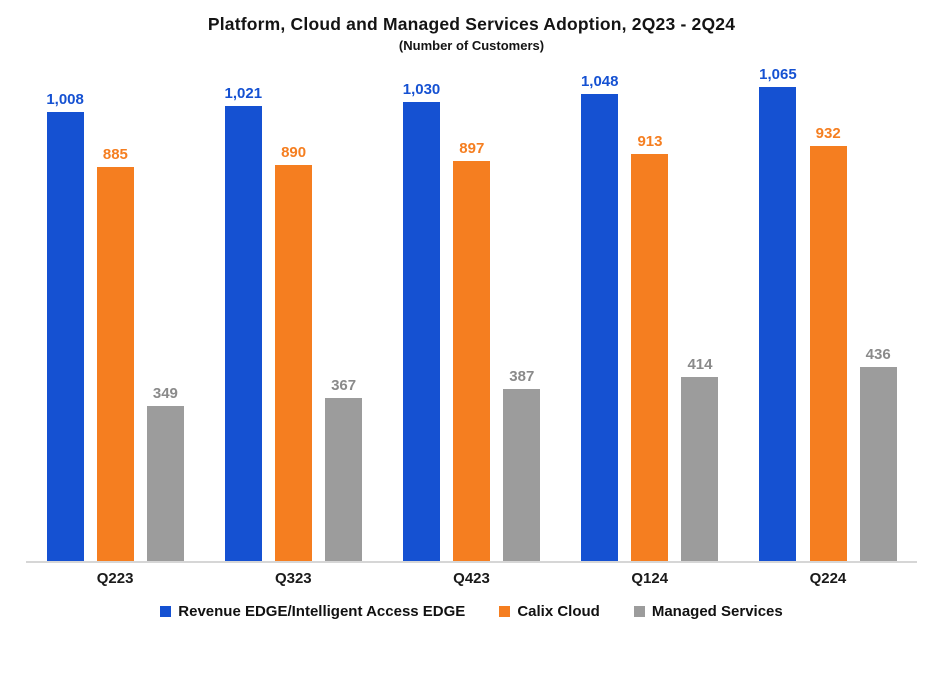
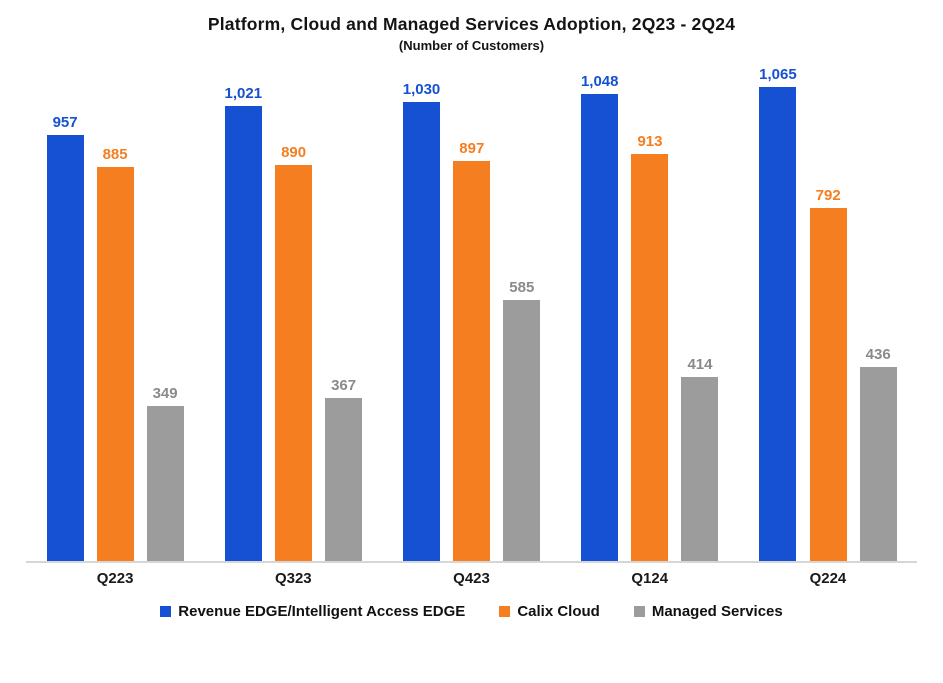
Revenue EDGE/Intelligent Access EDGE/Q223: 1,008 -> 957
Managed Services/Q423: 387 -> 585
Calix Cloud/Q224: 932 -> 792
